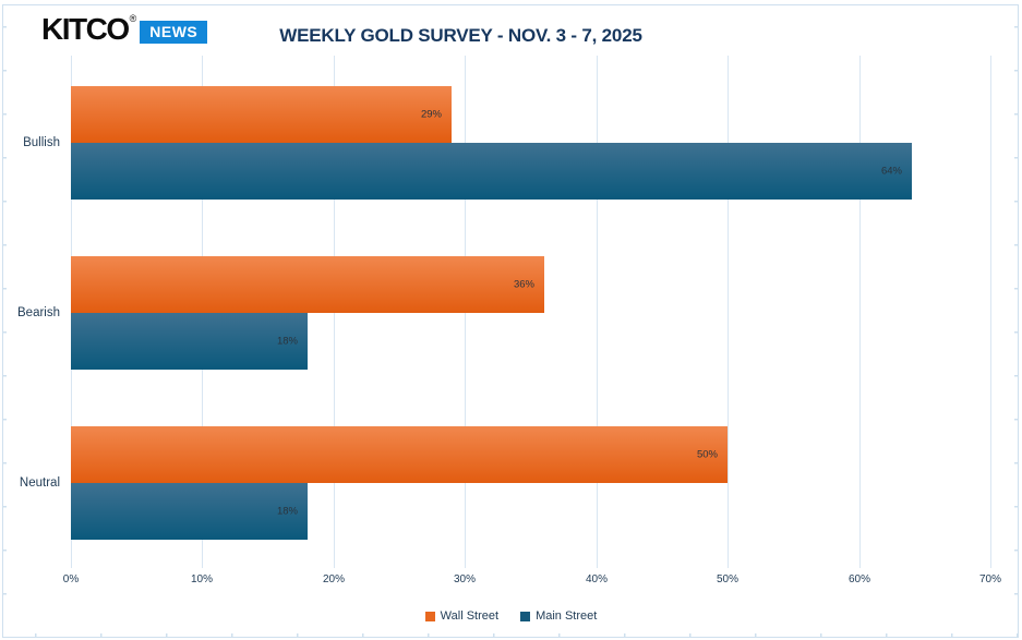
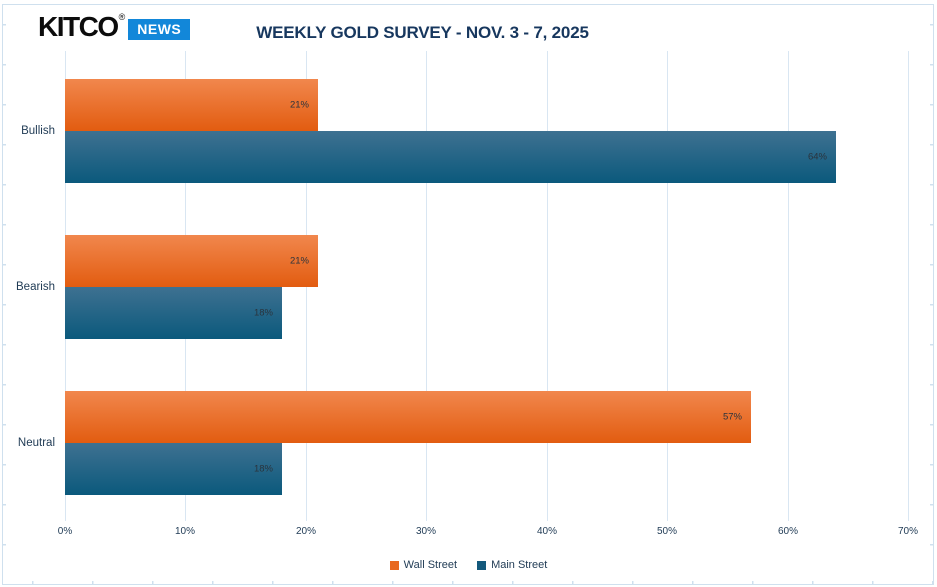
Wall Street/Bullish: 29% -> 21%
Wall Street/Bearish: 36% -> 21%
Wall Street/Neutral: 50% -> 57%
